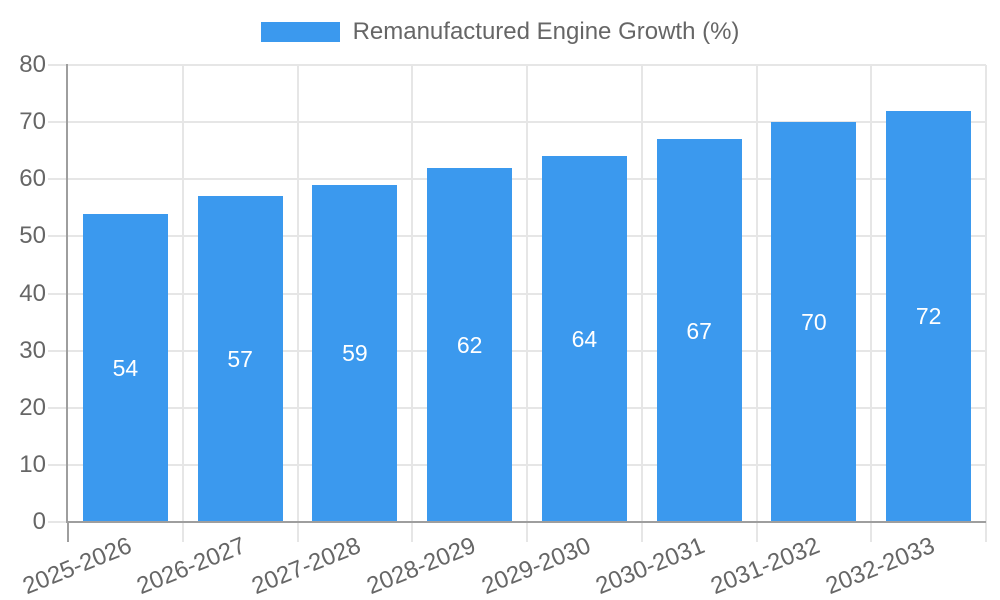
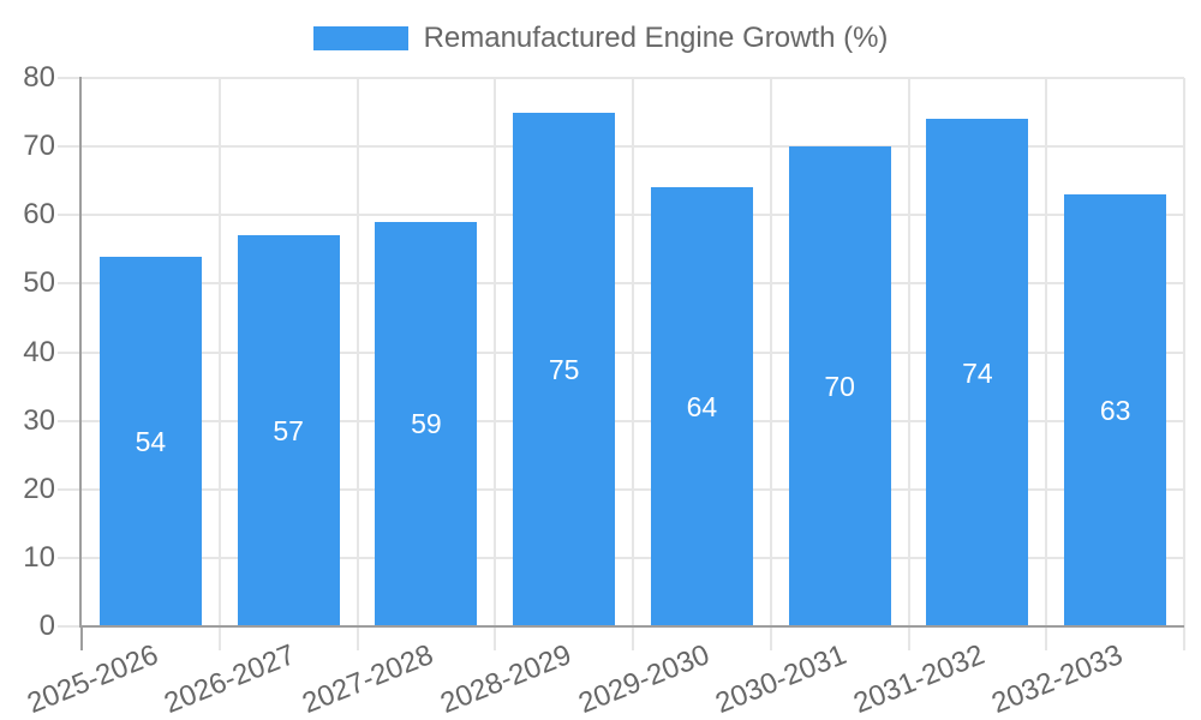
2028-2029: 62 -> 75
2030-2031: 67 -> 70
2031-2032: 70 -> 74
2032-2033: 72 -> 63
